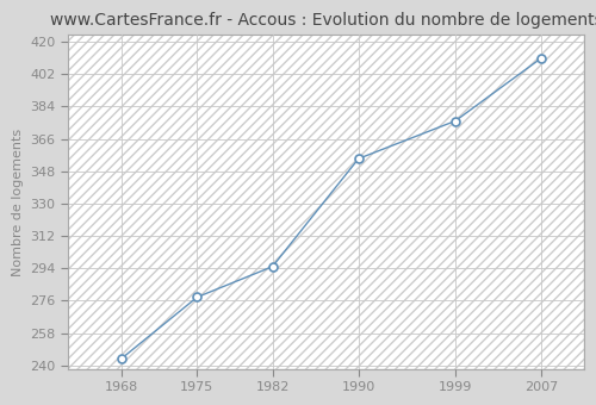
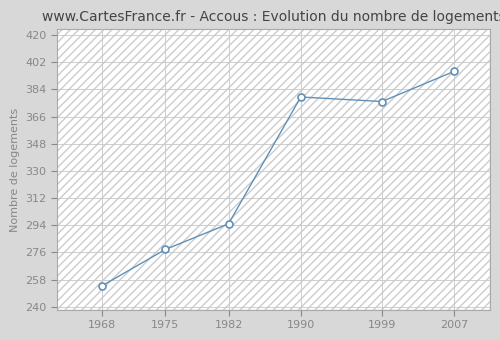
1968: 244 -> 254
1990: 355 -> 379
2007: 411 -> 396
